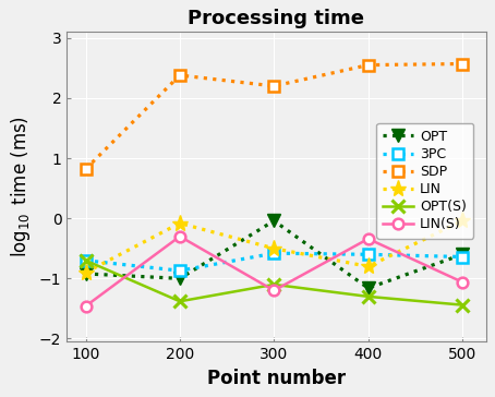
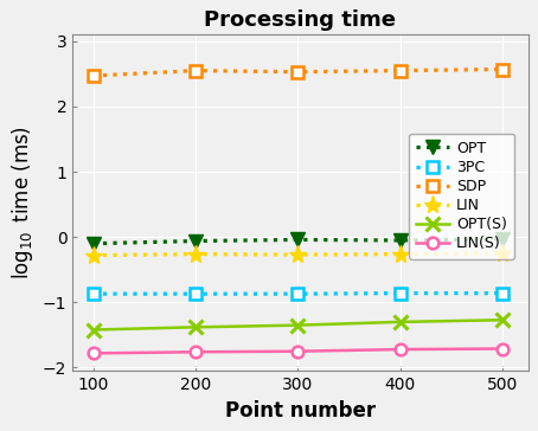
OPT/100: -0.92 -> -0.10
3PC/100: -0.70 -> -0.87
SDP/100: 0.82 -> 2.47
LIN/100: -0.90 -> -0.28
OPT(S)/100: -0.70 -> -1.42
LIN(S)/100: -1.46 -> -1.78
OPT/200: -1.00 -> -0.06
SDP/200: 2.38 -> 2.55
LIN/200: -0.08 -> -0.26
LIN(S)/200: -0.30 -> -1.76
3PC/300: -0.58 -> -0.87
SDP/300: 2.20 -> 2.53
LIN/300: -0.50 -> -0.27
OPT(S)/300: -1.10 -> -1.35
LIN(S)/300: -1.20 -> -1.75
OPT/400: -1.16 -> -0.05
3PC/400: -0.60 -> -0.86
LIN/400: -0.80 -> -0.26
LIN(S)/400: -0.34 -> -1.72
OPT/500: -0.60 -> -0.03
3PC/500: -0.64 -> -0.86
LIN/500: -0.04 -> -0.25
OPT(S)/500: -1.44 -> -1.27
LIN(S)/500: -1.06 -> -1.71
